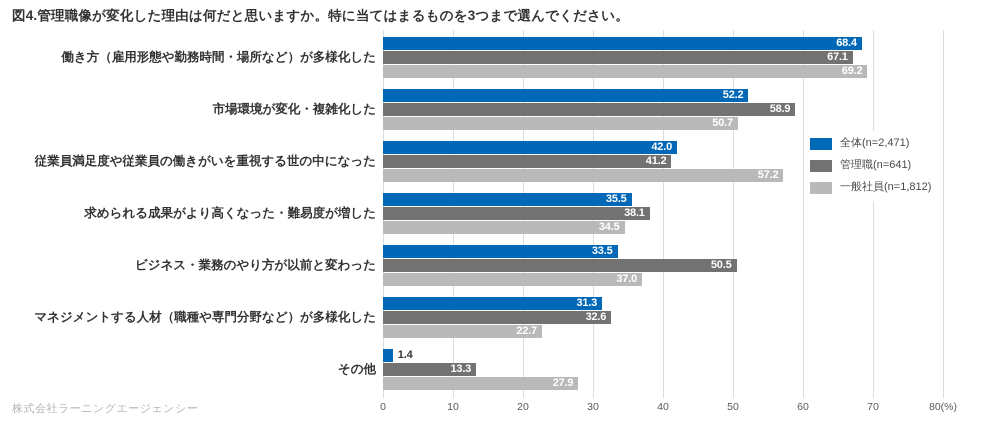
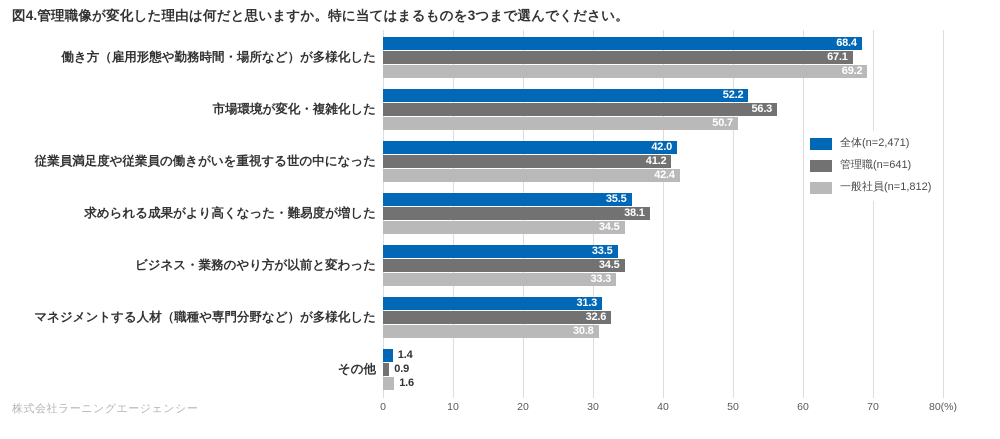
管理職(n=641)/市場環境が変化・複雑化した: 58.9 -> 56.3
一般社員(n=1,812)/従業員満足度や従業員の働きがいを重視する世の中になった: 57.2 -> 42.4
管理職(n=641)/ビジネス・業務のやり方が以前と変わった: 50.5 -> 34.5
一般社員(n=1,812)/ビジネス・業務のやり方が以前と変わった: 37.0 -> 33.3
一般社員(n=1,812)/マネジメントする人材（職種や専門分野など）が多様化した: 22.7 -> 30.8
管理職(n=641)/その他: 13.3 -> 0.9
一般社員(n=1,812)/その他: 27.9 -> 1.6
